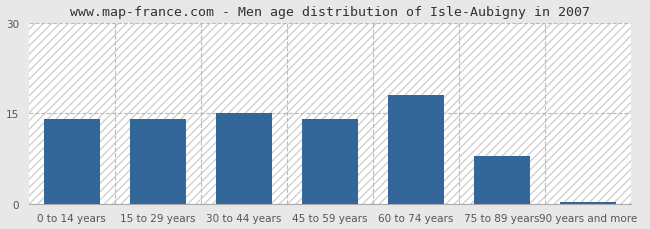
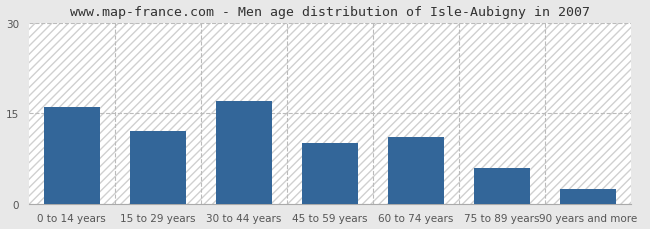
0 to 14 years: 14.0 -> 16.0
15 to 29 years: 14.0 -> 12.0
30 to 44 years: 15.0 -> 17.0
45 to 59 years: 14.0 -> 10.0
60 to 74 years: 18.0 -> 11.0
75 to 89 years: 8.0 -> 6.0
90 years and more: 0.3 -> 2.4
